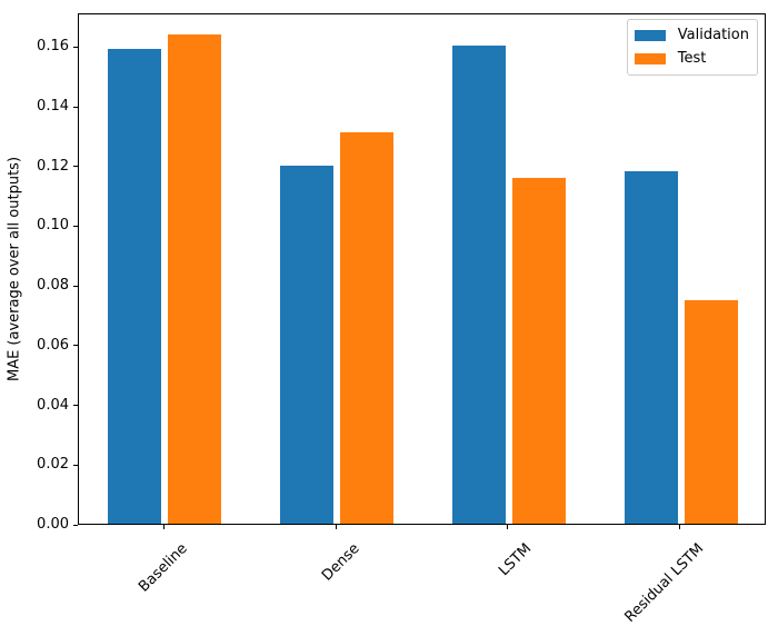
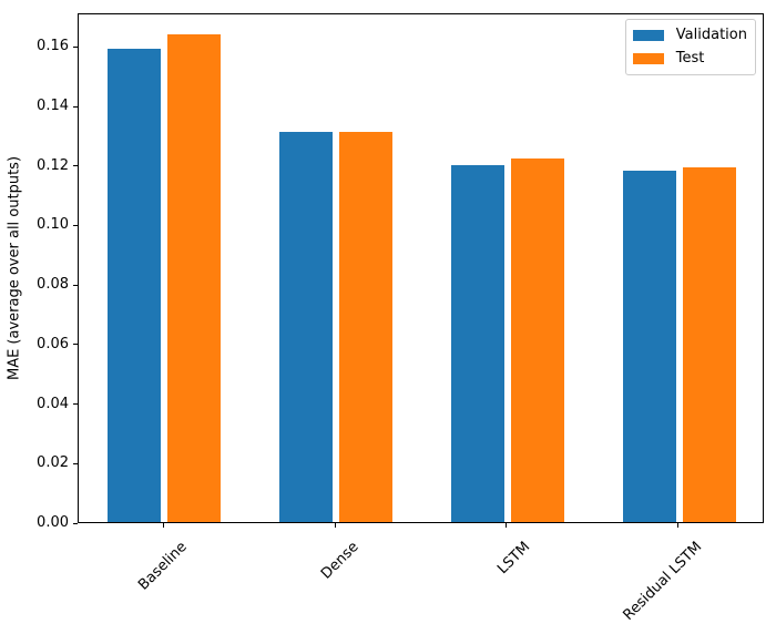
Validation/Dense: 0.120 -> 0.131
Validation/LSTM: 0.160 -> 0.120
Test/LSTM: 0.116 -> 0.122
Test/Residual LSTM: 0.075 -> 0.119
